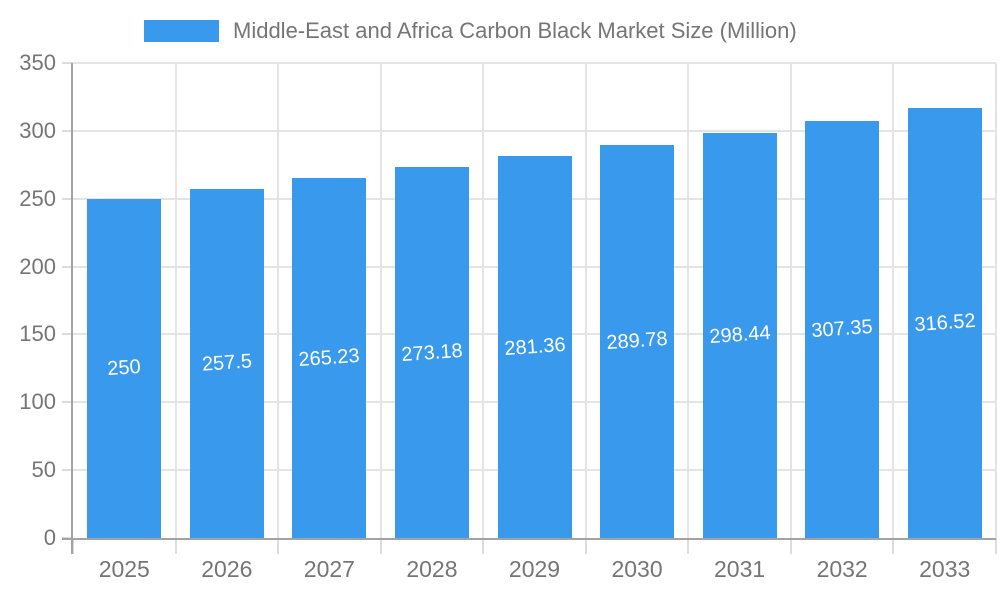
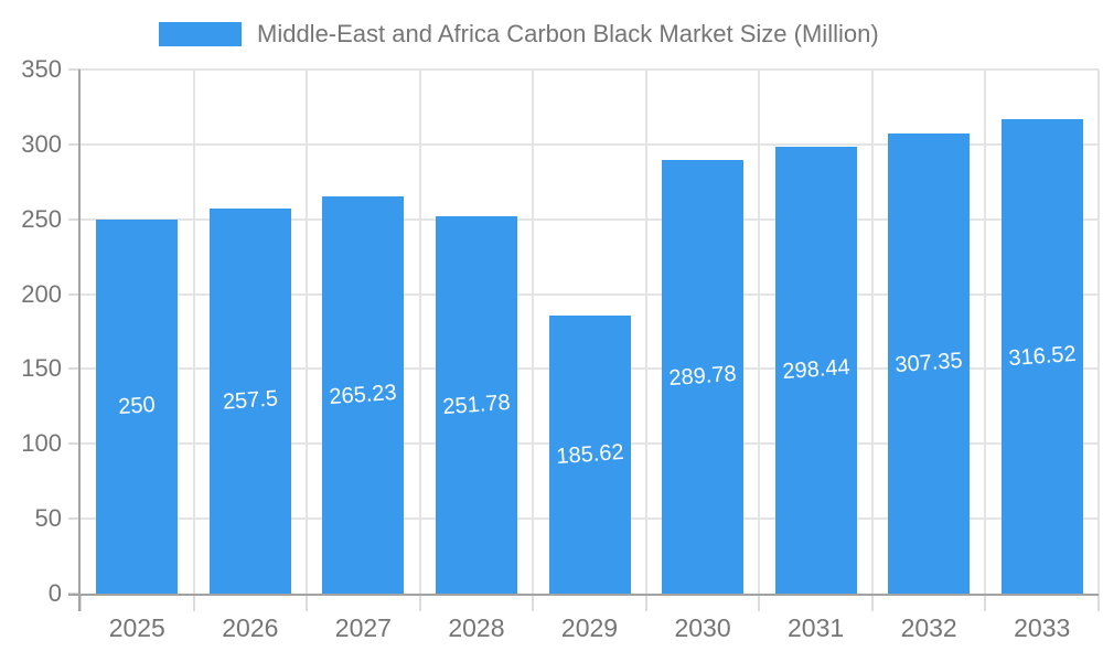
2028: 273.18 -> 251.78
2029: 281.36 -> 185.62
